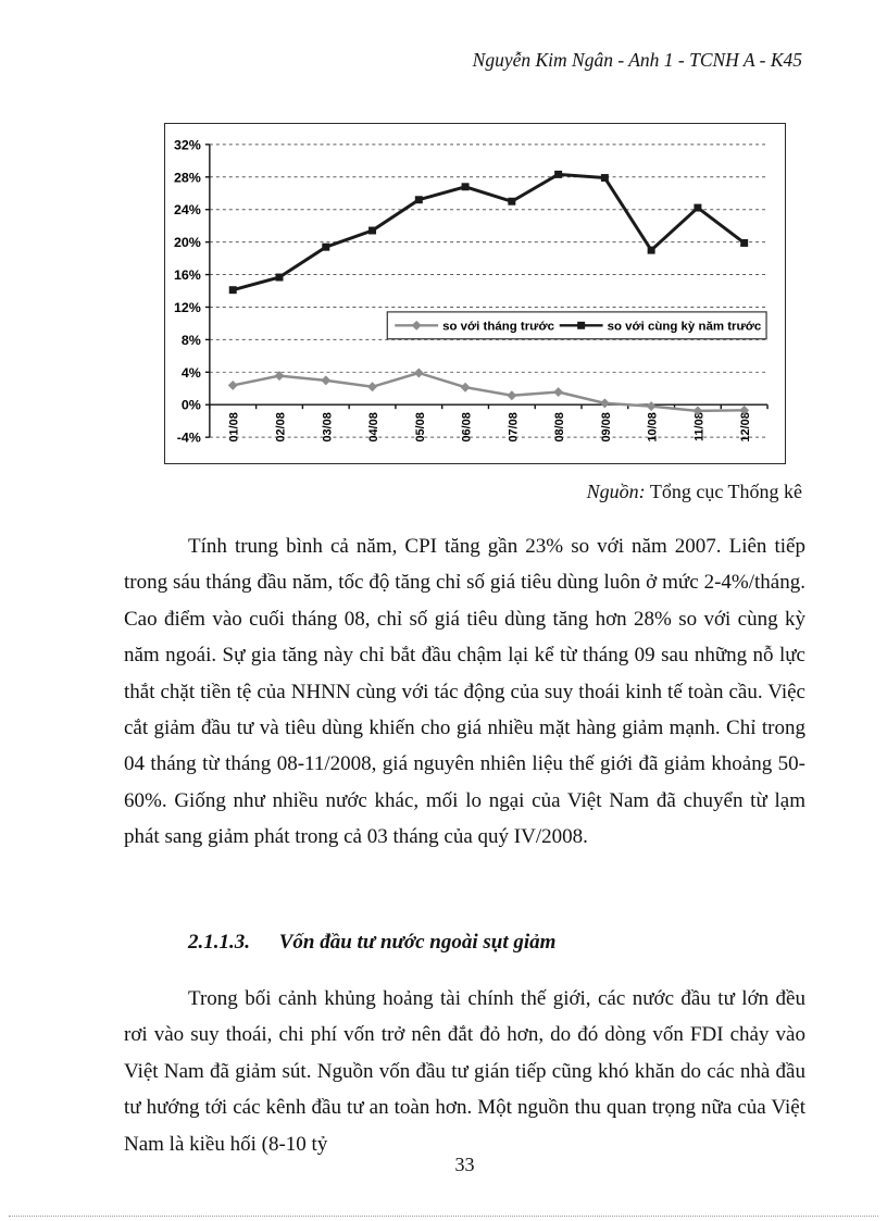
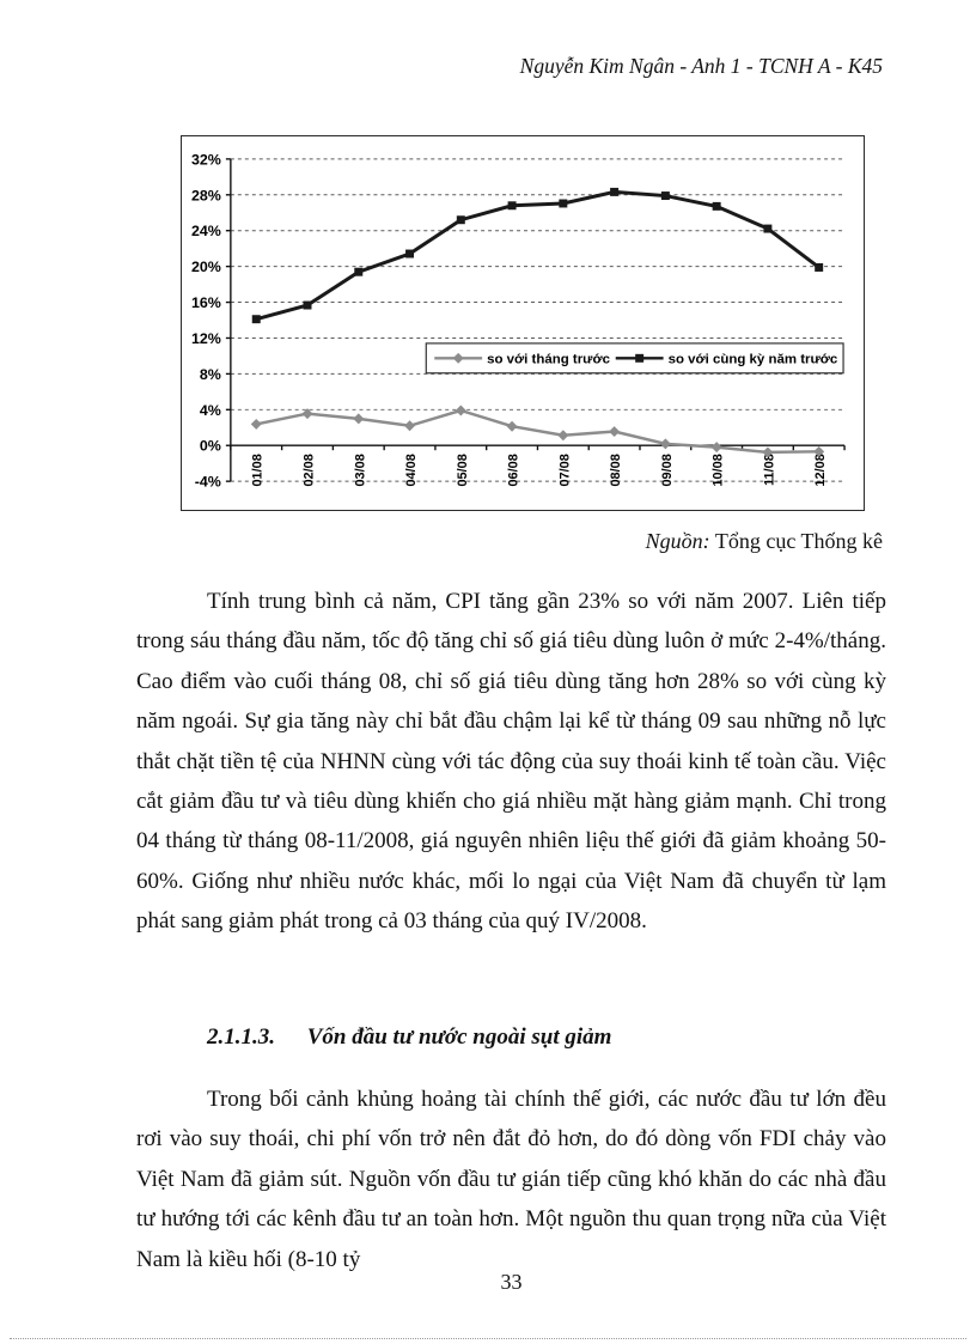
so với cùng kỳ năm trước/07/08: 25% -> 27%
so với cùng kỳ năm trước/10/08: 19% -> 27%
